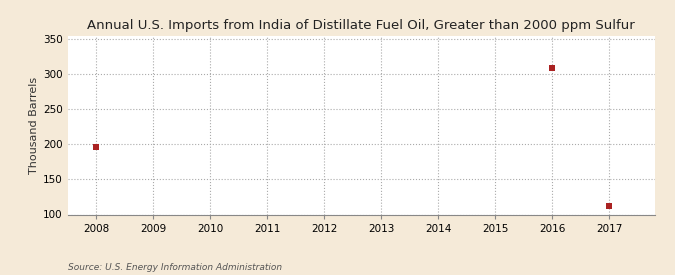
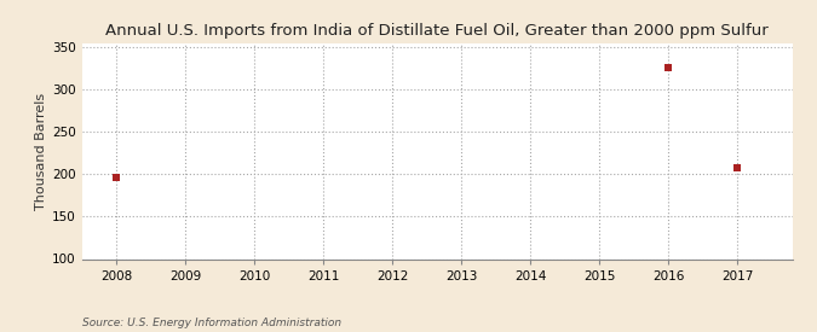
2016: 309 -> 326
2017: 112 -> 208
